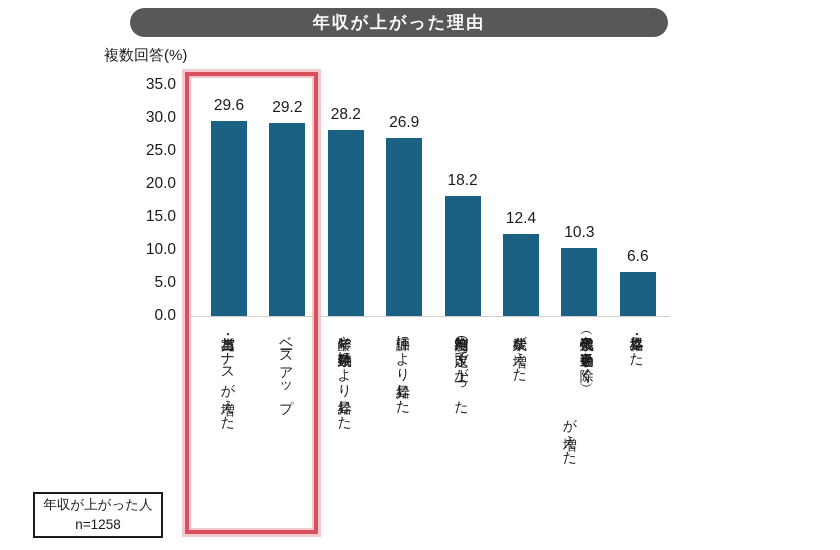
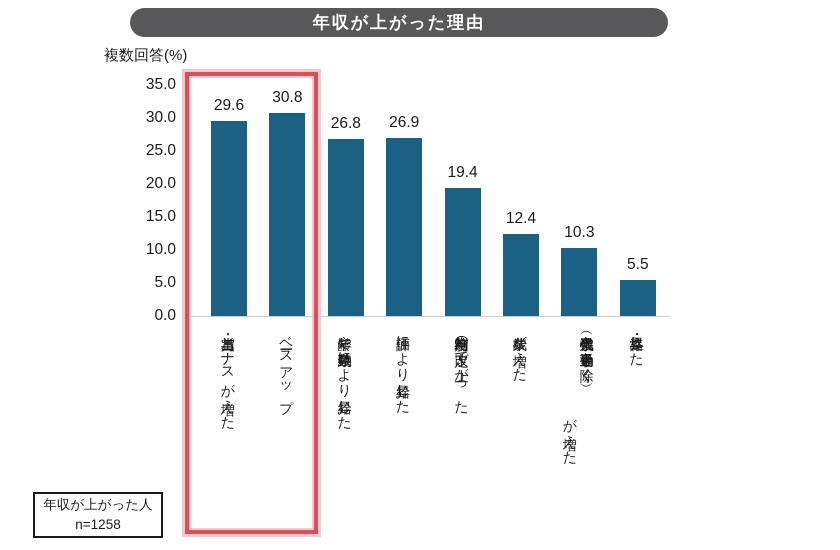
ベースアップ: 29.2 -> 30.8
年齢や勤続年数により昇給した: 28.2 -> 26.8
給与制度の改定で上がった: 18.2 -> 19.4
昇進・昇格した: 6.6 -> 5.5
